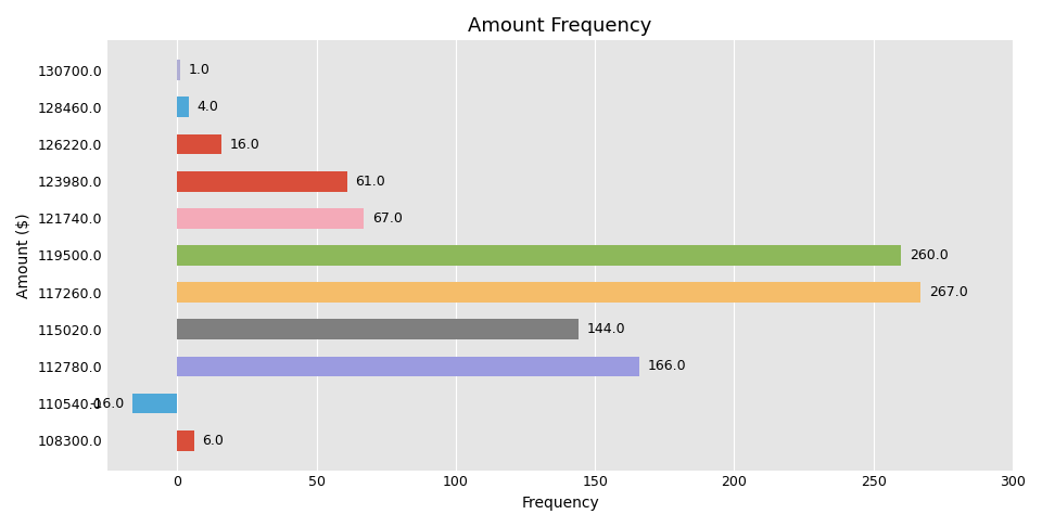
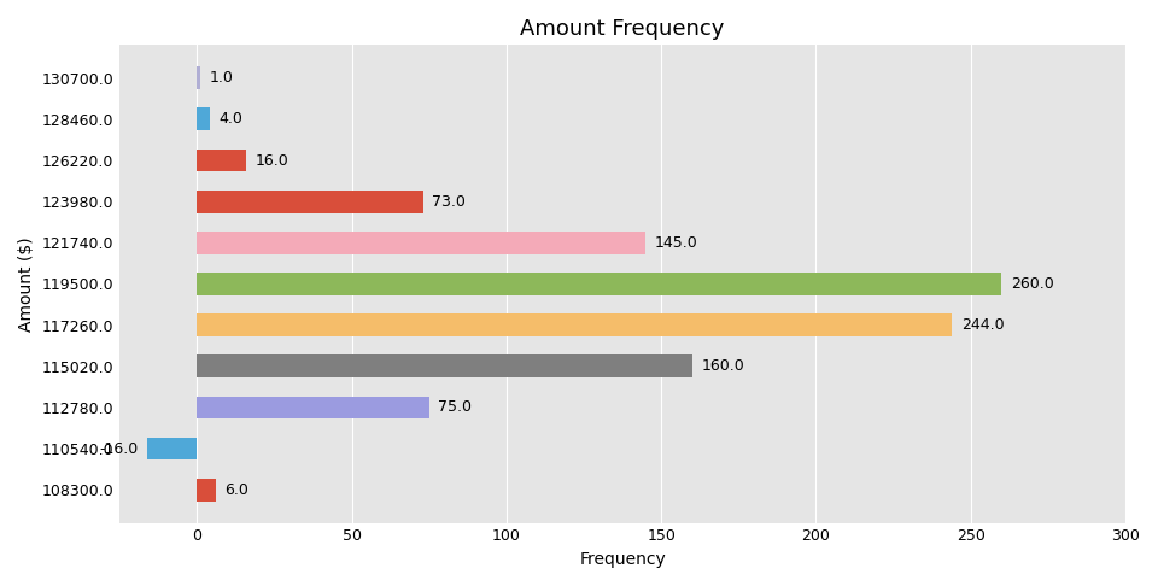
123980.0: 61.0 -> 73.0
121740.0: 67.0 -> 145.0
117260.0: 267.0 -> 244.0
115020.0: 144.0 -> 160.0
112780.0: 166.0 -> 75.0
